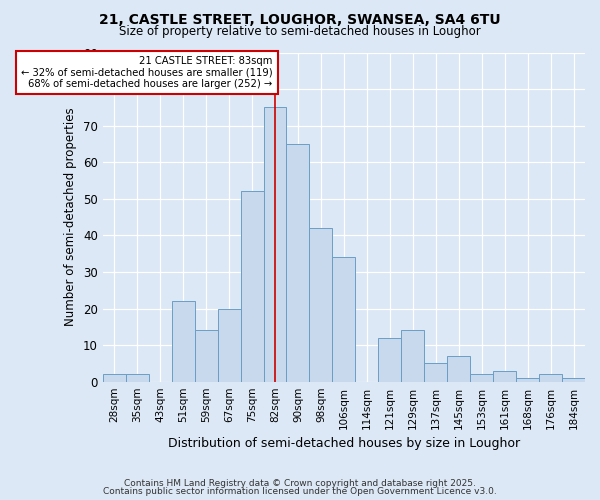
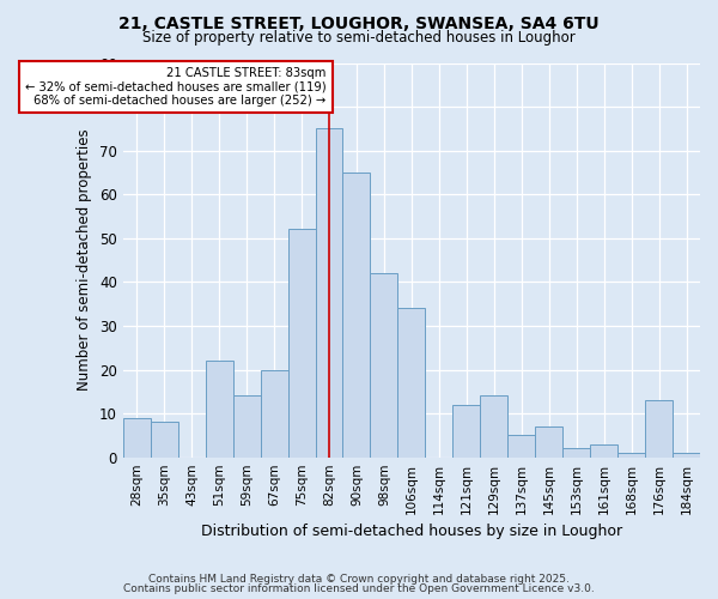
28sqm: 2 -> 9
35sqm: 2 -> 8
176sqm: 2 -> 13
